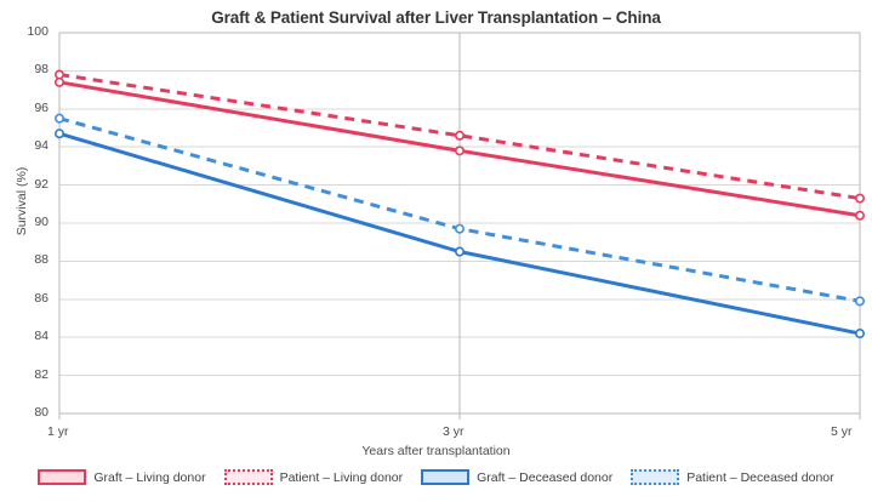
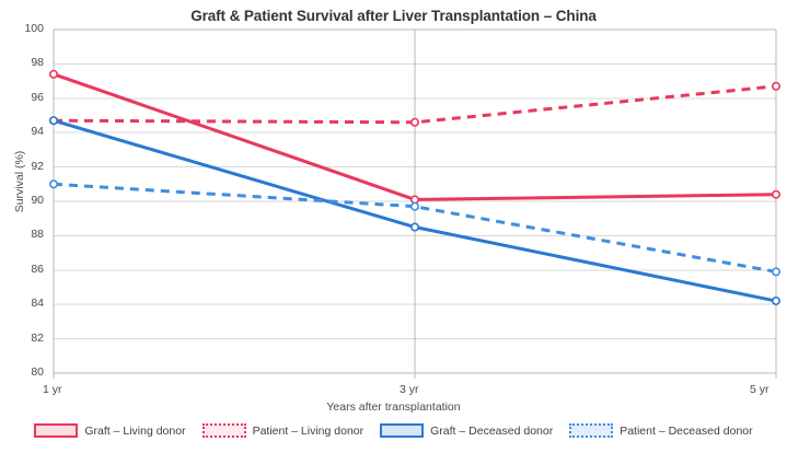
Patient – Living donor/1 yr: 97.8 -> 94.7
Patient – Deceased donor/1 yr: 95.5 -> 91.0
Graft – Living donor/3 yr: 93.8 -> 90.1
Patient – Living donor/5 yr: 91.3 -> 96.7
